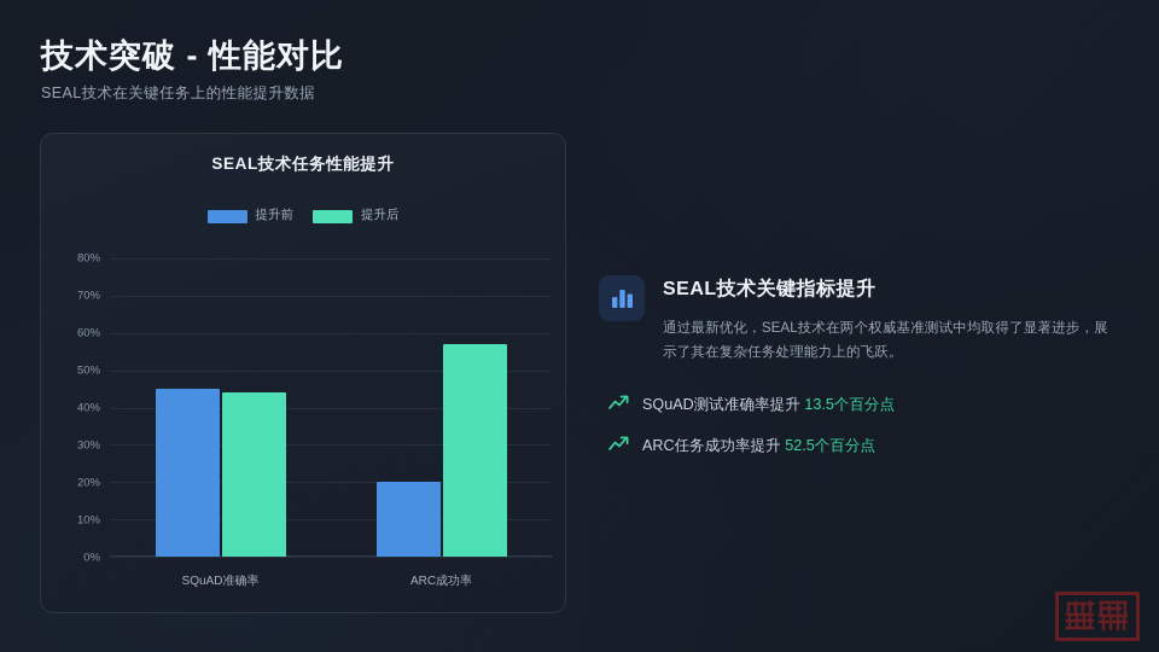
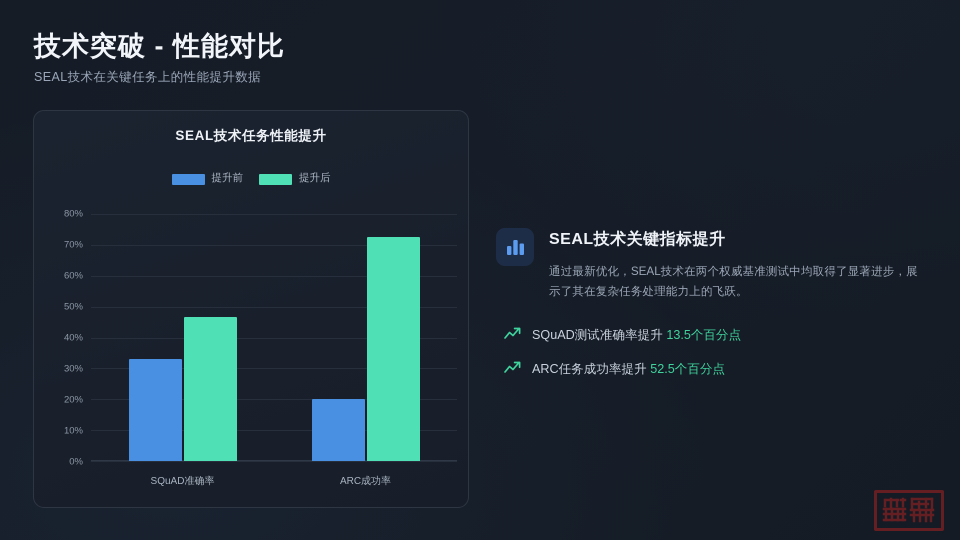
提升前/SQuAD准确率: 45% -> 33%
提升后/SQuAD准确率: 44% -> 46%
提升后/ARC成功率: 57% -> 72%
